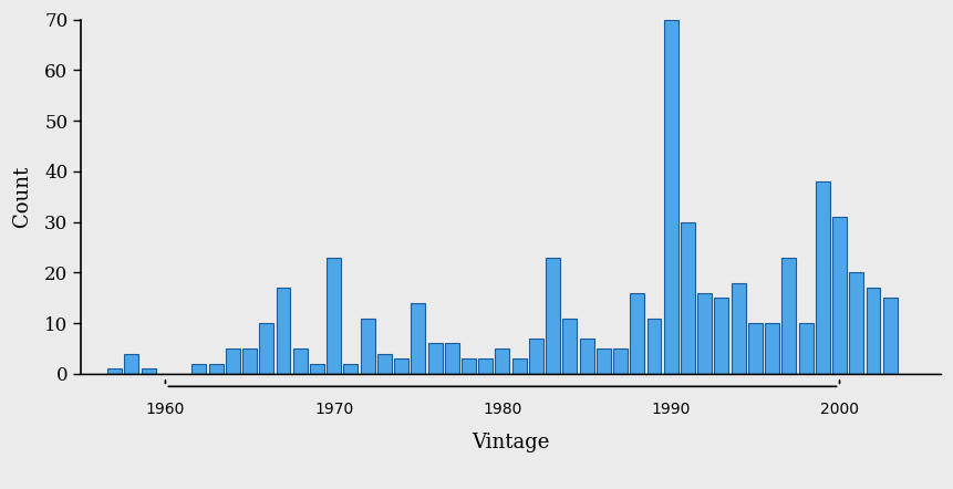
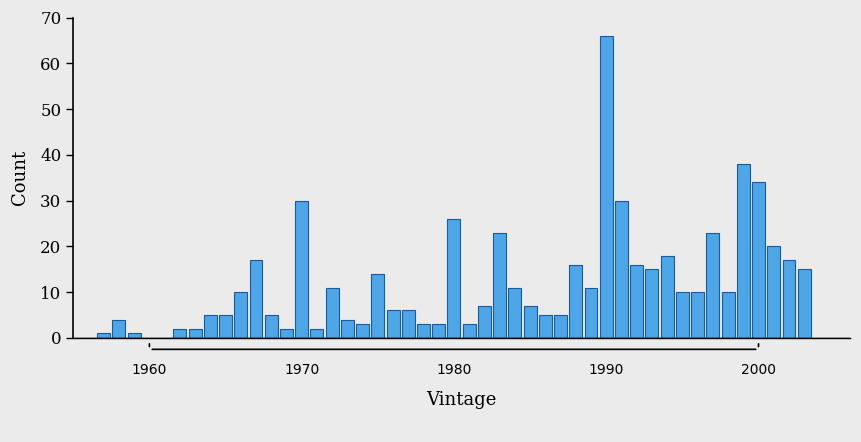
1970: 23 -> 30
1980: 5 -> 26
1990: 70 -> 66
2000: 31 -> 34
